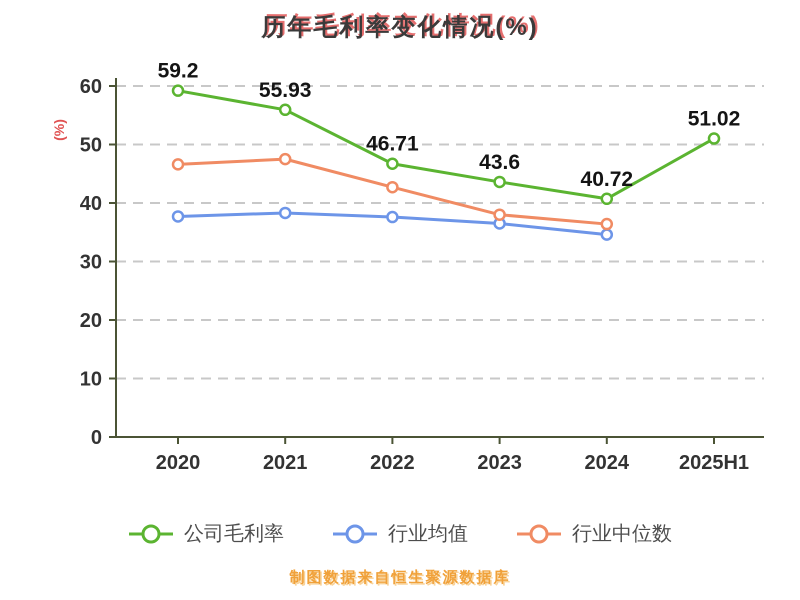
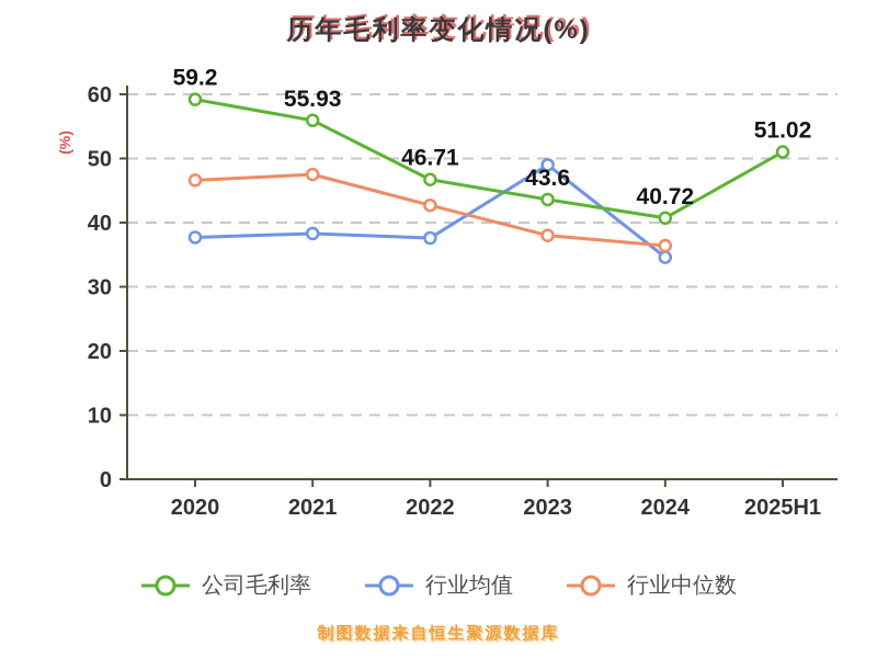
行业均值/2023: 36 -> 49
